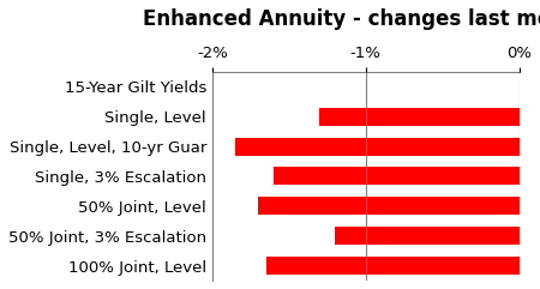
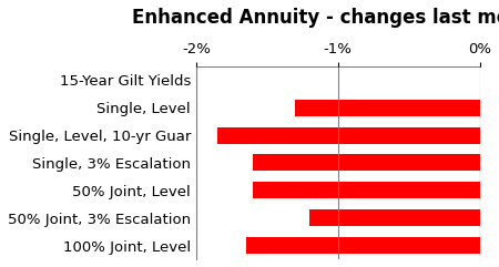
50% Joint, Level: -1.70% -> -1.60%
